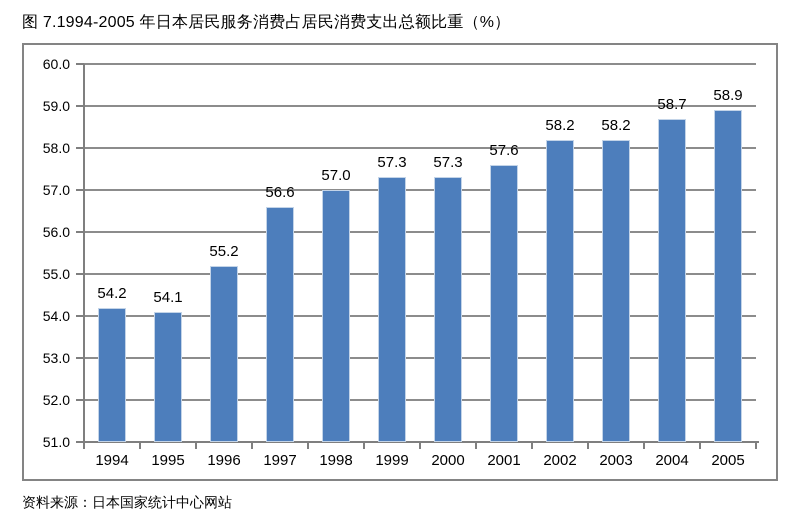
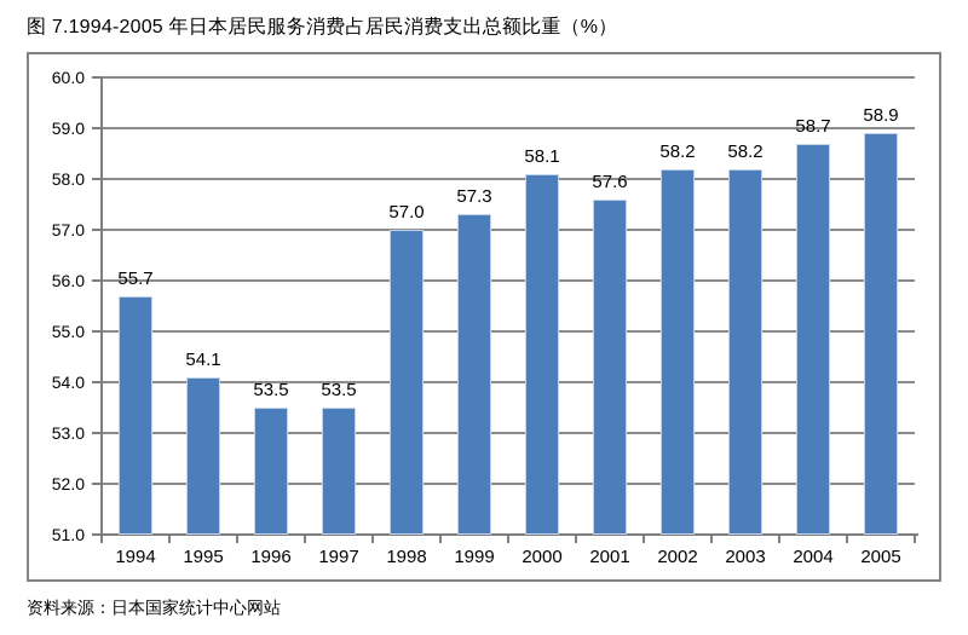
1994: 54.2 -> 55.7
1996: 55.2 -> 53.5
1997: 56.6 -> 53.5
2000: 57.3 -> 58.1
